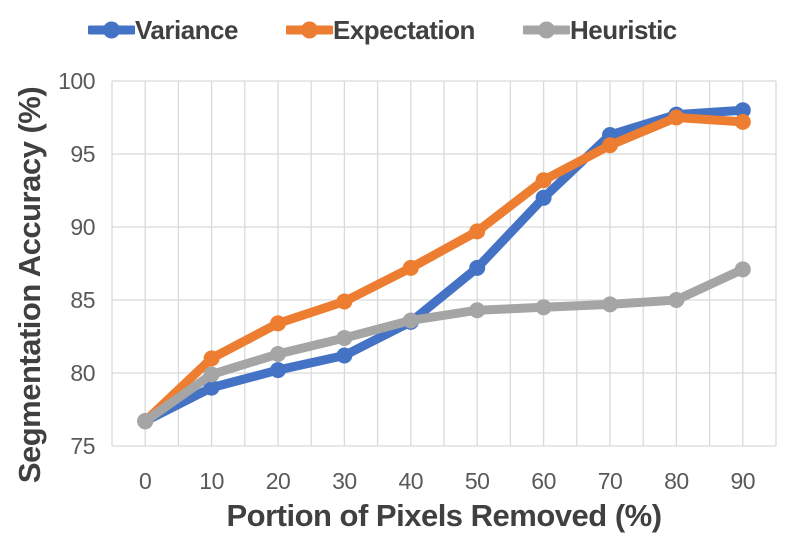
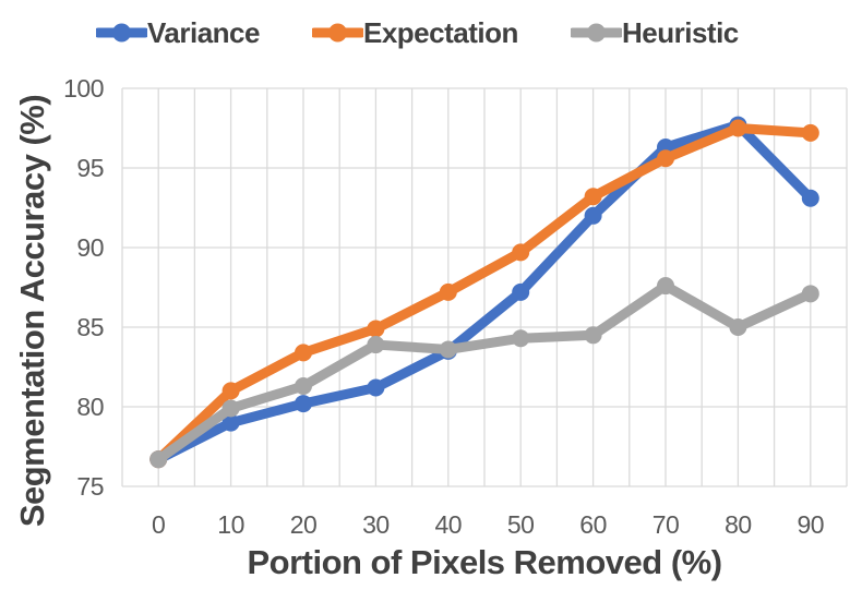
Heuristic/30: 82.4 -> 83.9
Heuristic/70: 84.7 -> 87.6
Variance/90: 98.0 -> 93.1
